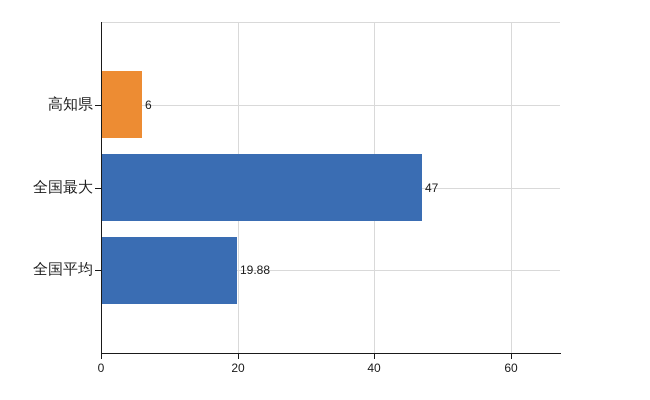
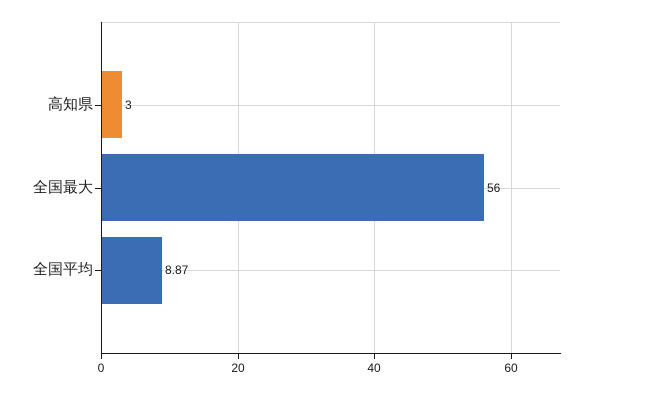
高知県: 6 -> 3
全国最大: 47 -> 56
全国平均: 19.88 -> 8.87
